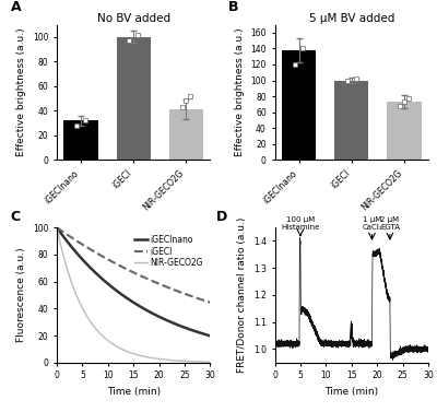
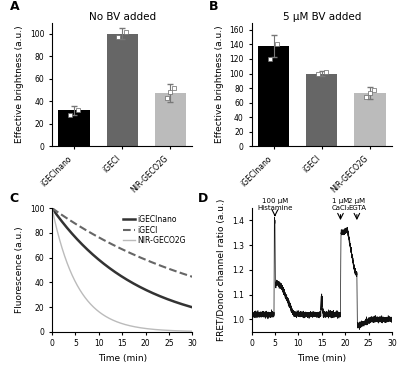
No BV added/NIR-GECO2G: 41 -> 47
